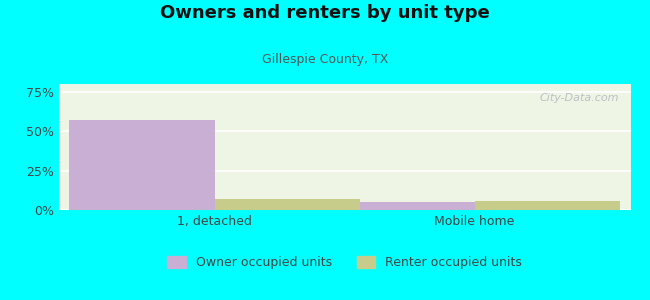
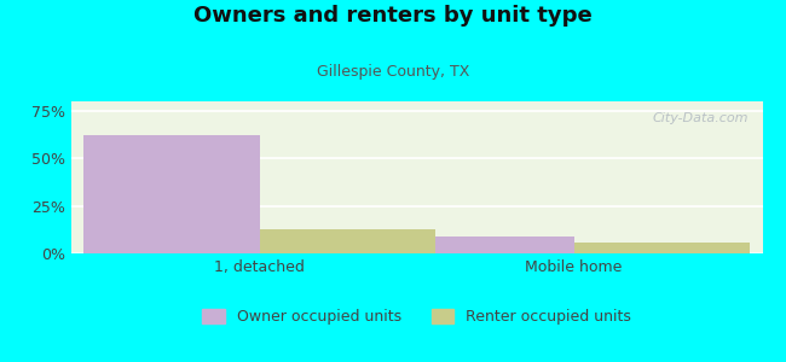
Owner occupied units/1, detached: 57% -> 62%
Renter occupied units/1, detached: 7% -> 13%
Owner occupied units/Mobile home: 5% -> 9%
